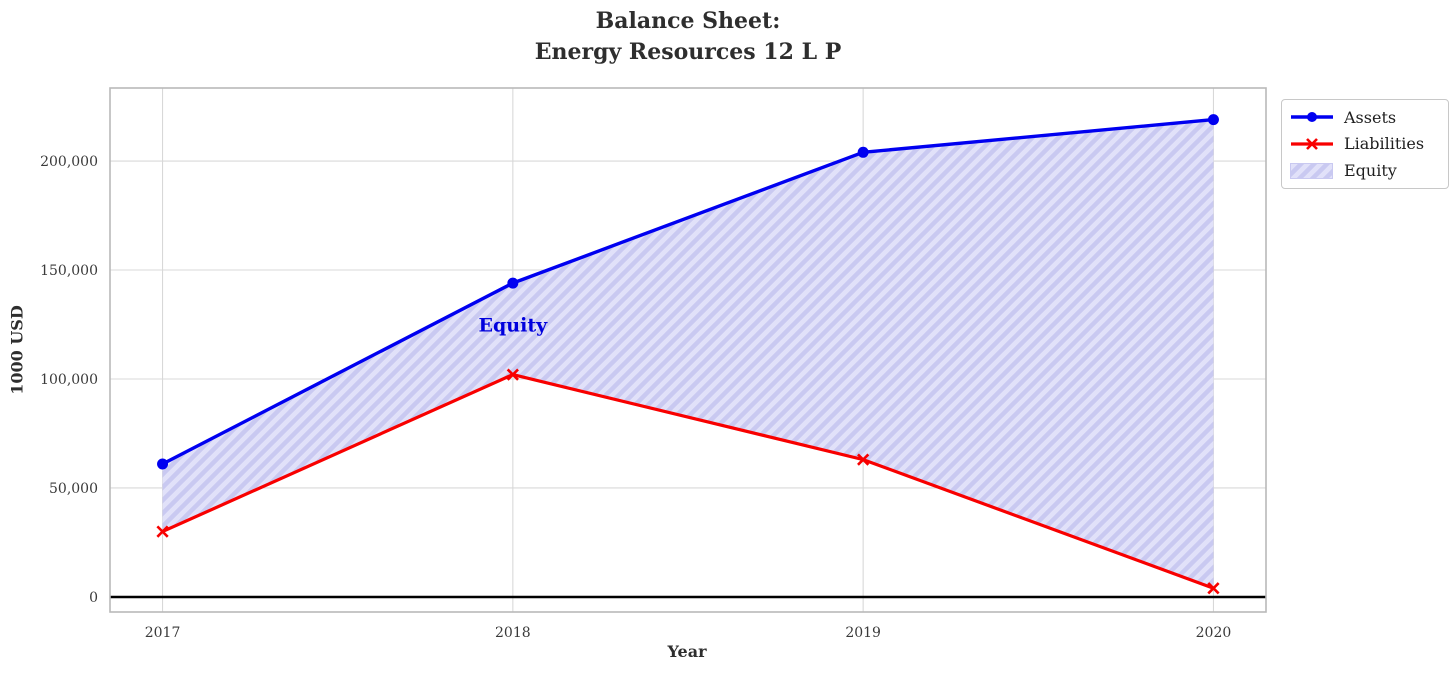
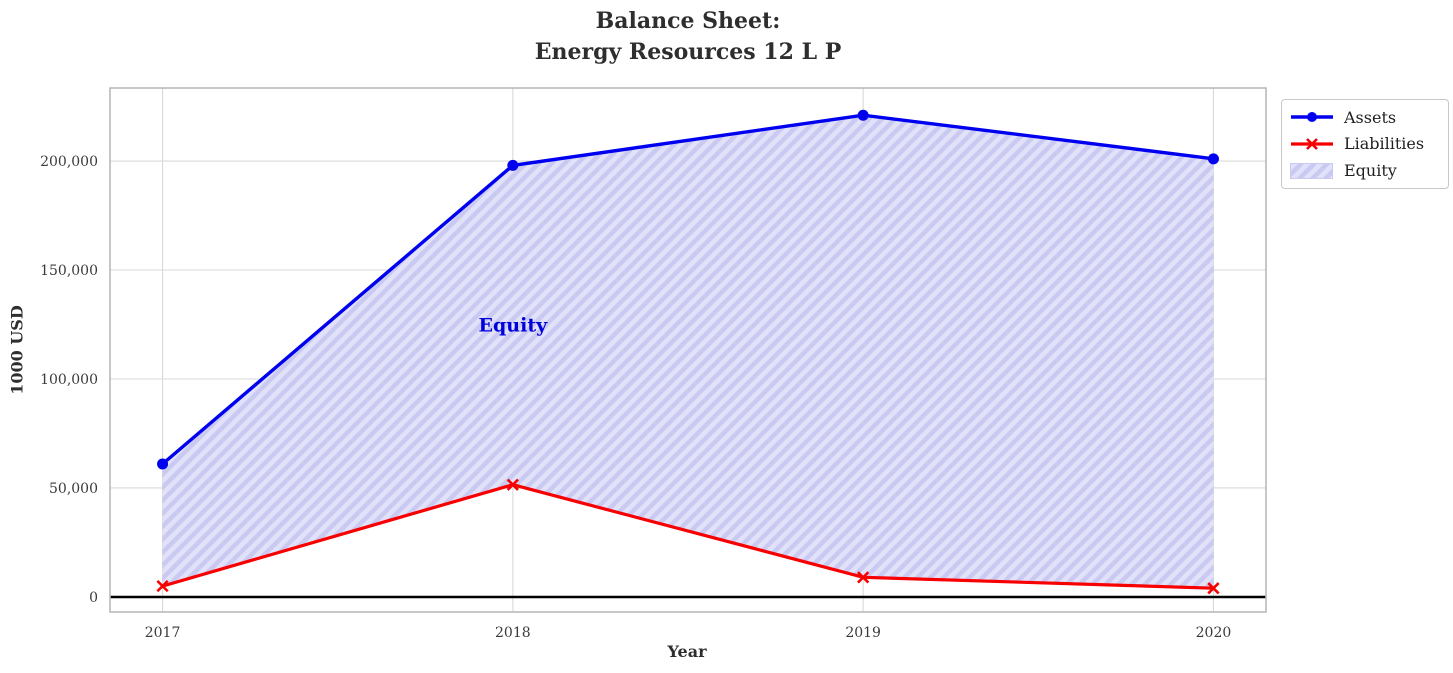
Liabilities/2017: 30000 -> 5000
Assets/2018: 144000 -> 198000
Liabilities/2018: 102000 -> 52000
Assets/2019: 204000 -> 221000
Liabilities/2019: 63000 -> 9000
Assets/2020: 219000 -> 201000
